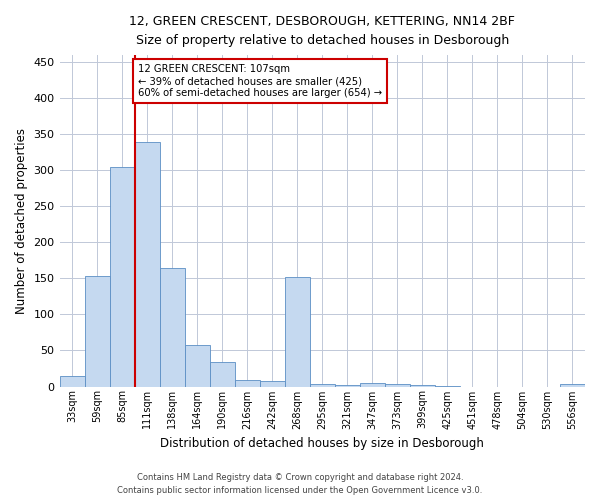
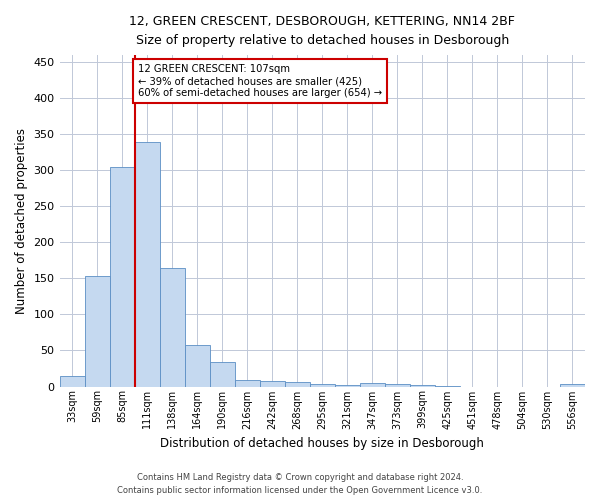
268sqm: 152 -> 6
